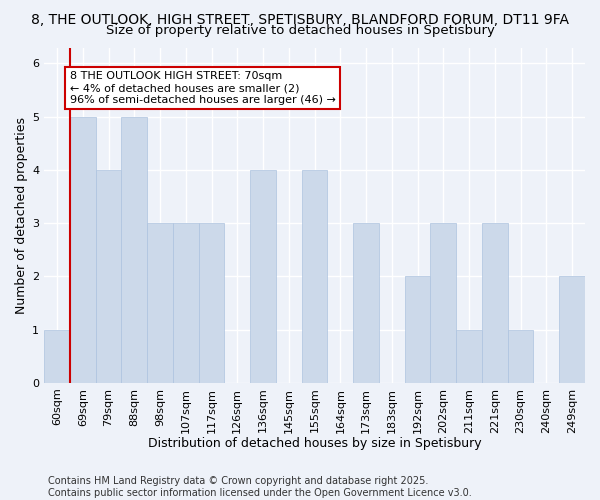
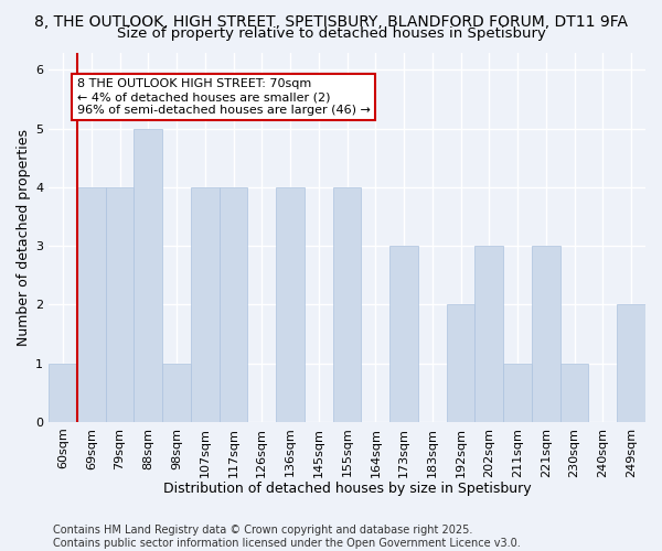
69sqm: 5 -> 4
98sqm: 3 -> 1
107sqm: 3 -> 4
117sqm: 3 -> 4
